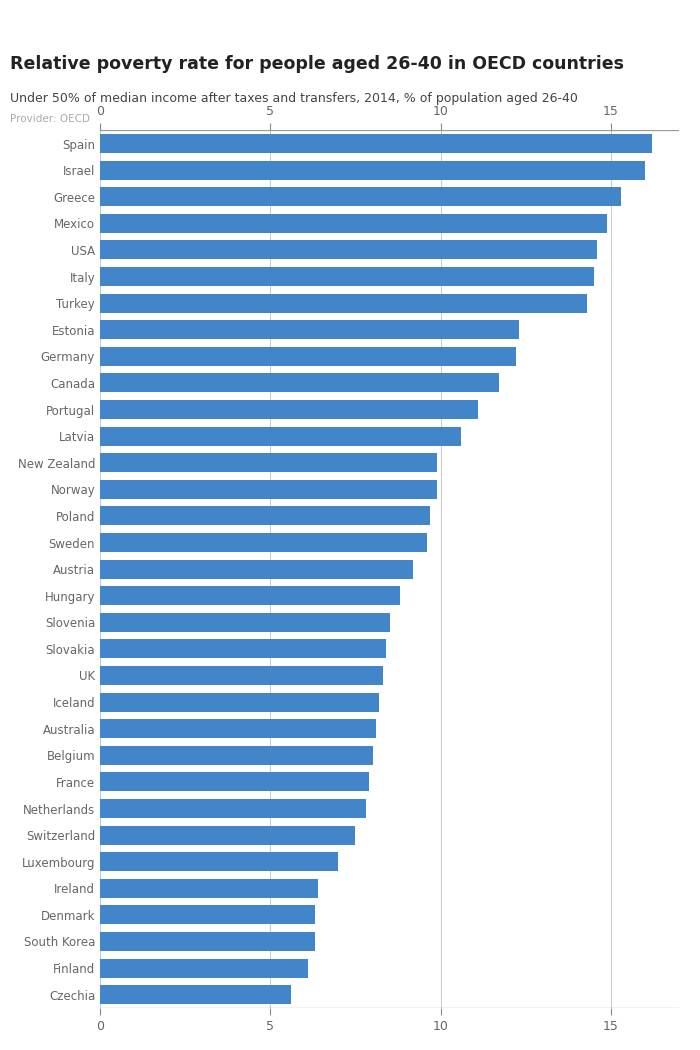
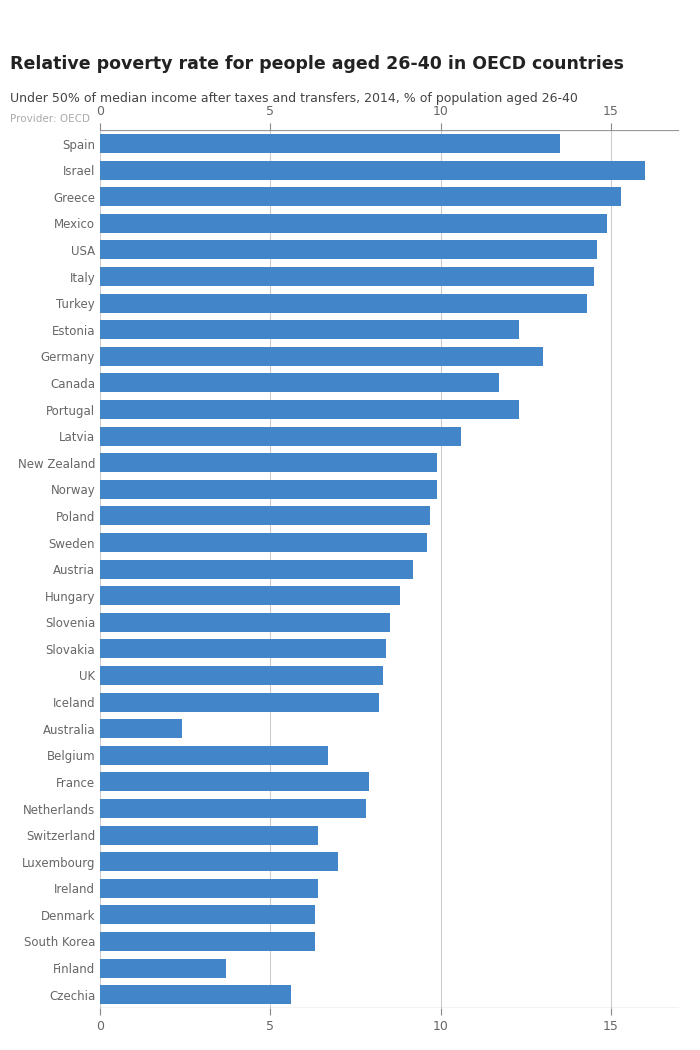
Spain: 16.2 -> 13.5
Germany: 12.2 -> 13.0
Portugal: 11.1 -> 12.3
Australia: 8.1 -> 2.4
Belgium: 8.0 -> 6.7
Switzerland: 7.5 -> 6.4
Finland: 6.1 -> 3.7
